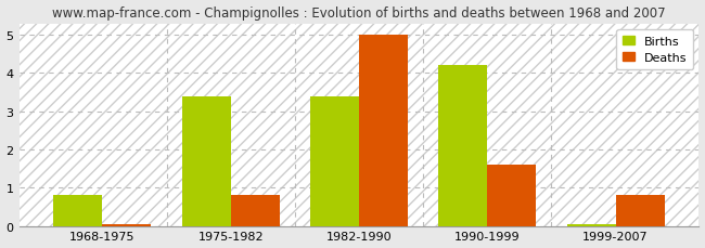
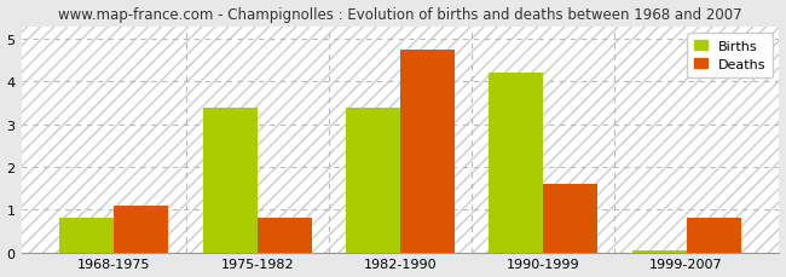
Deaths/1968-1975: 0.05 -> 1.10
Deaths/1982-1990: 5.00 -> 4.75
